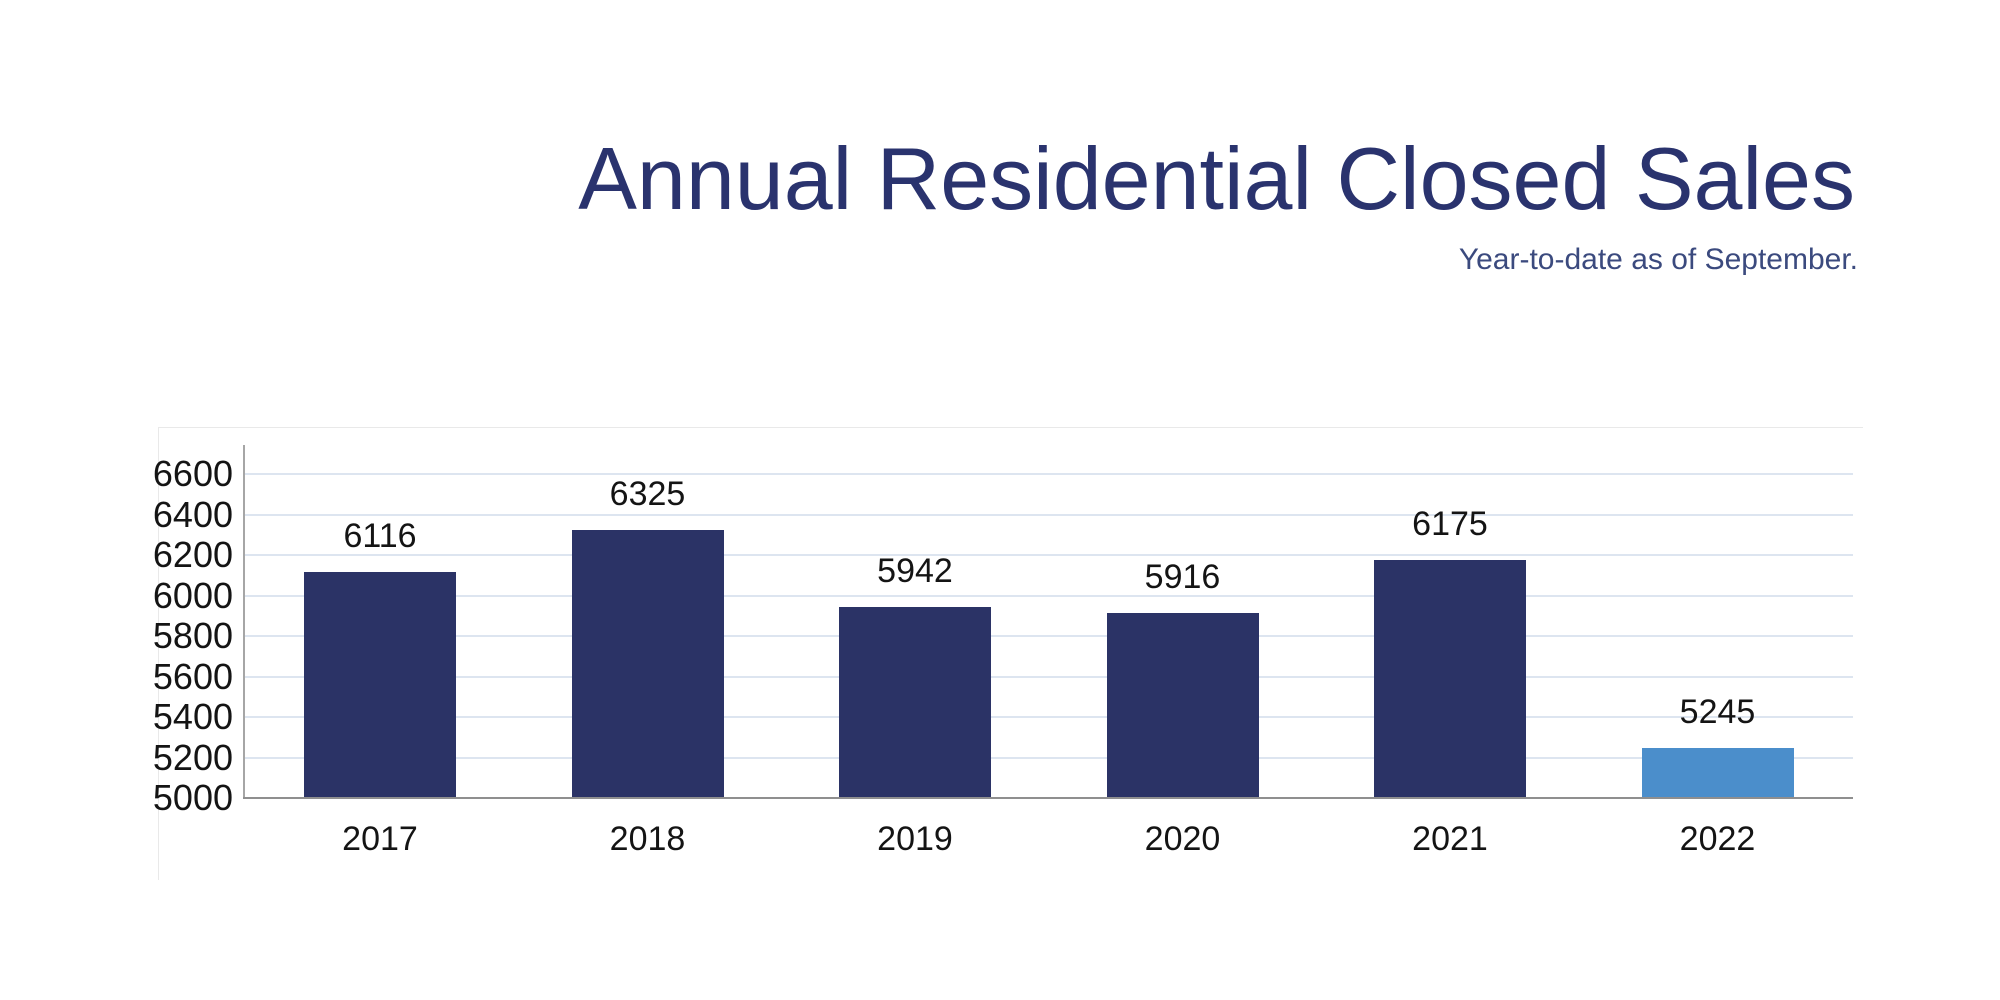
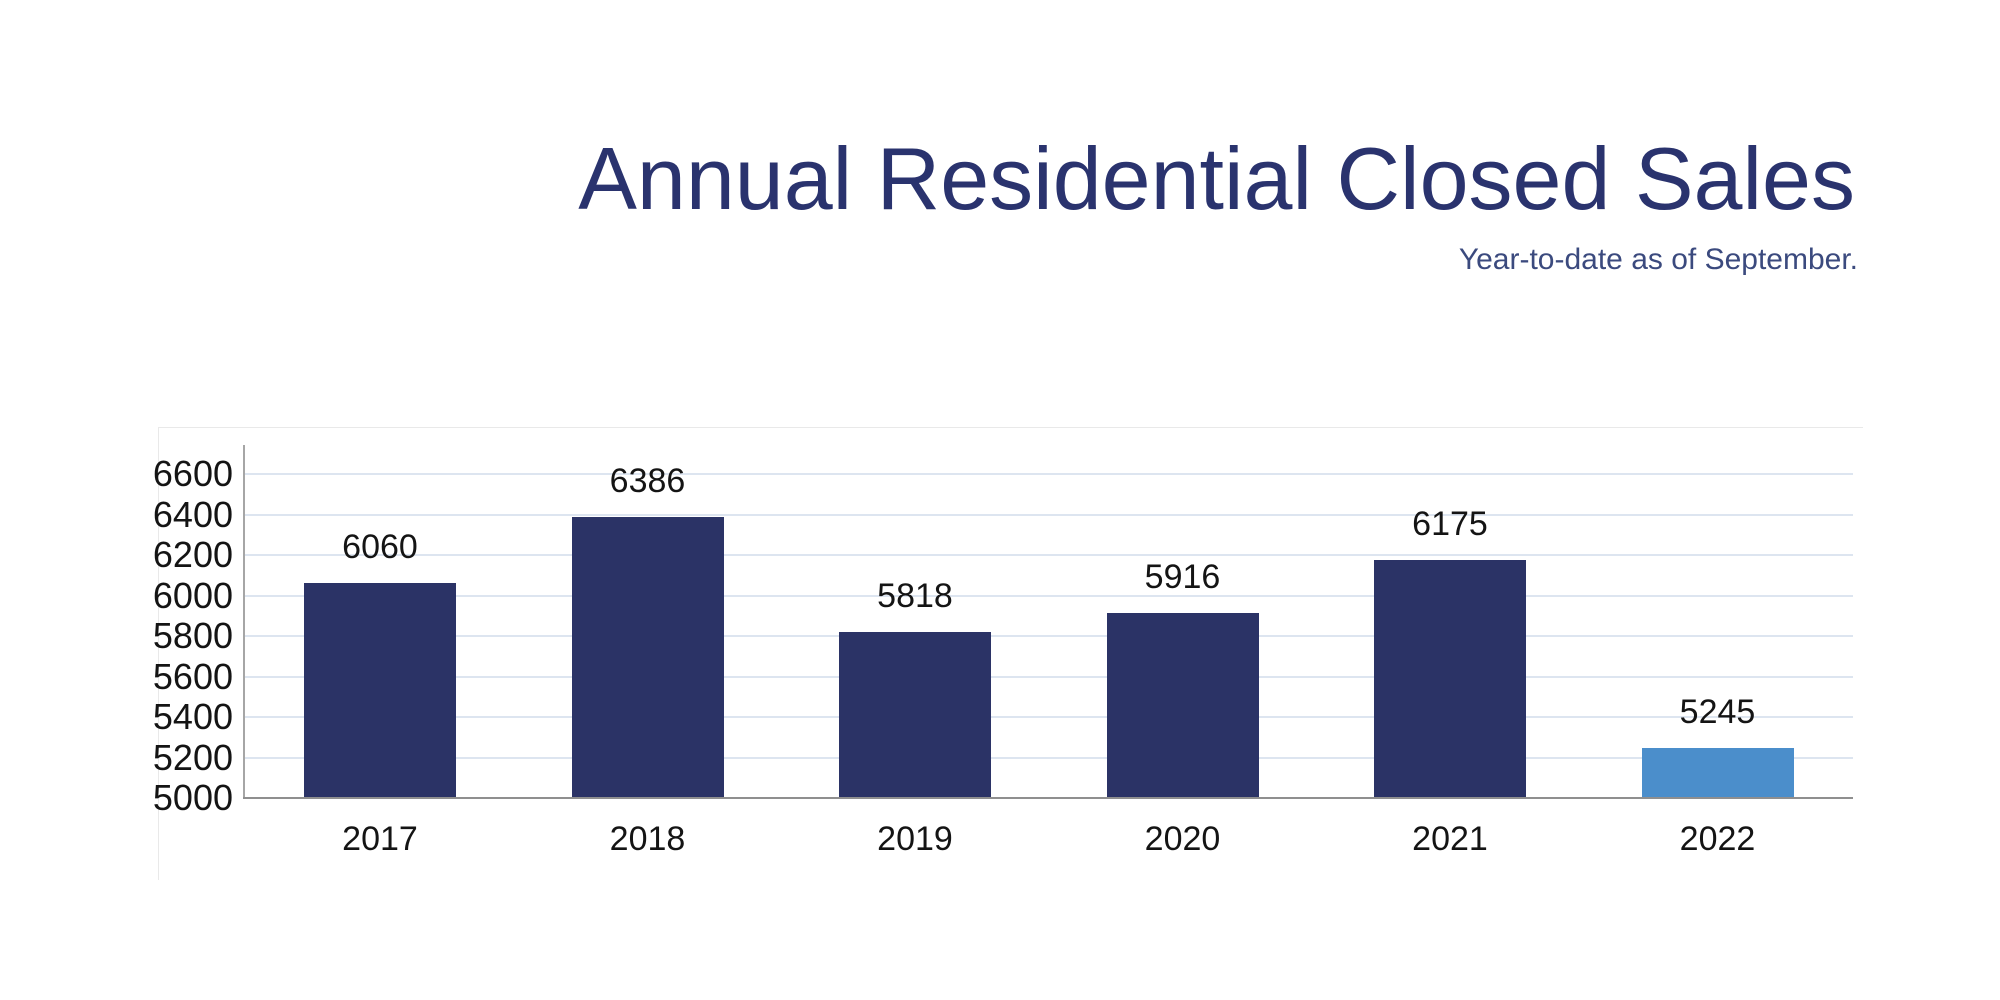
2017: 6116 -> 6060
2018: 6325 -> 6386
2019: 5942 -> 5818
